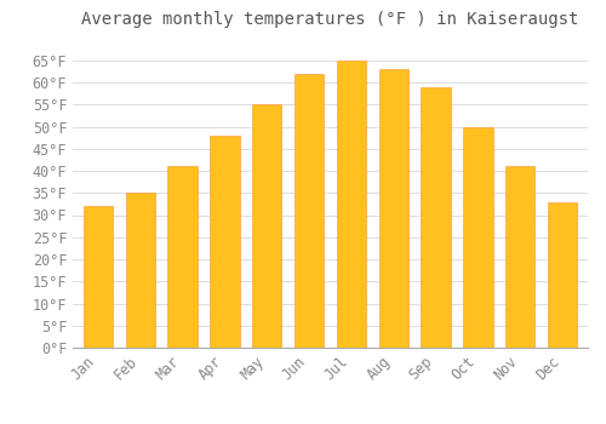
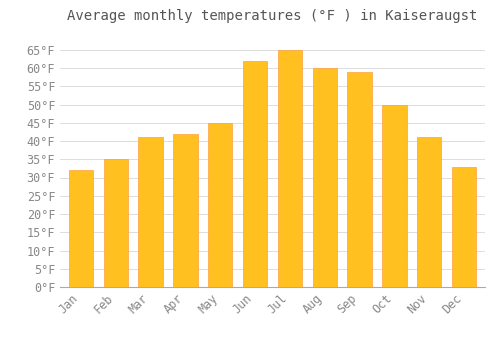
Apr: 48°F -> 42°F
May: 55°F -> 45°F
Aug: 63°F -> 60°F
